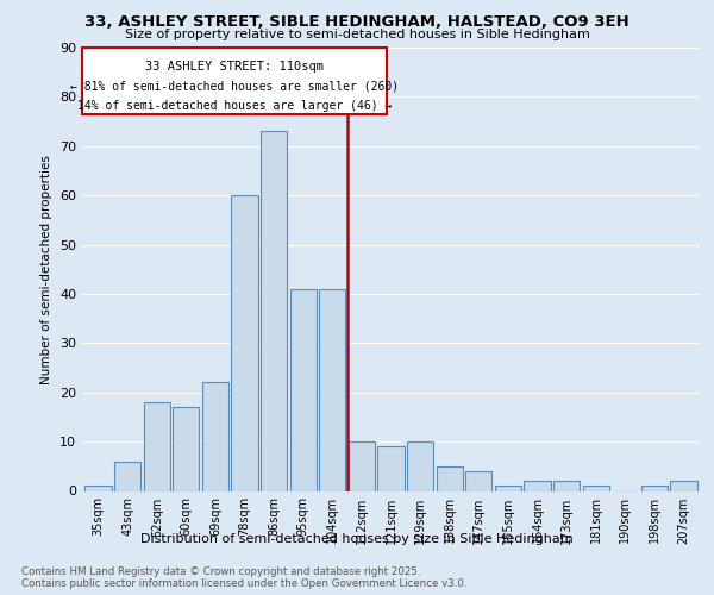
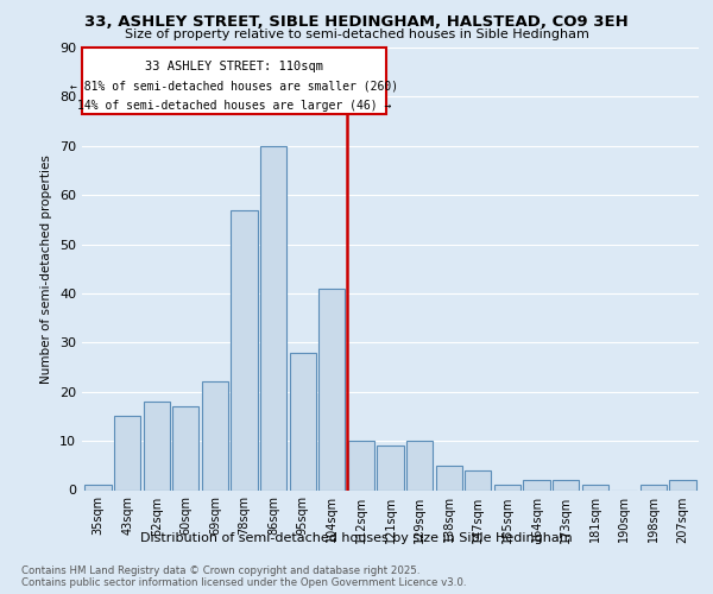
43sqm: 6 -> 15
78sqm: 60 -> 57
86sqm: 73 -> 70
95sqm: 41 -> 28
